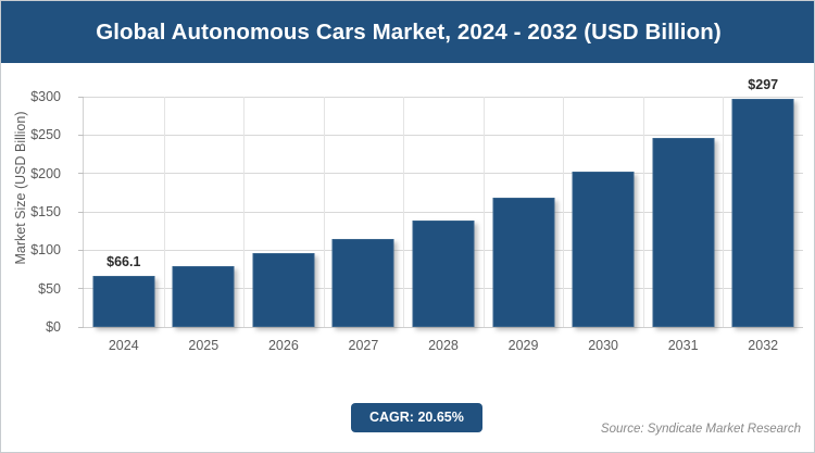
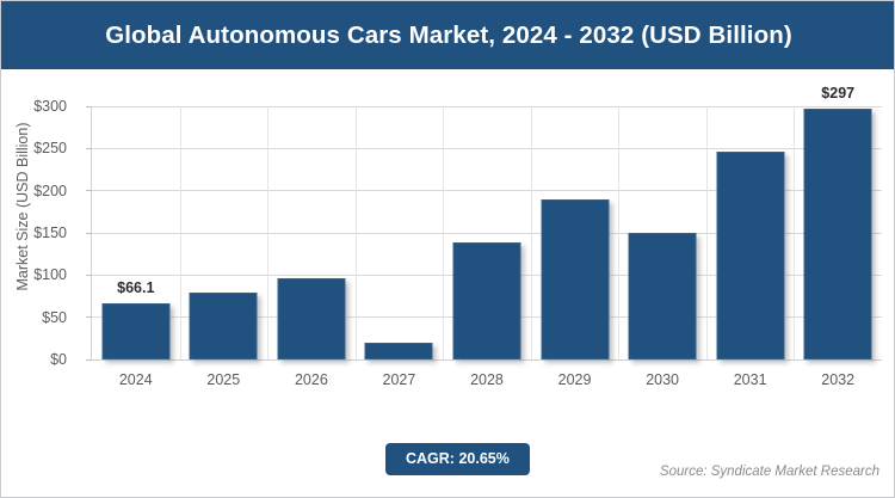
2027: $120 -> $20
2029: $170 -> $190
2030: $200 -> $150
